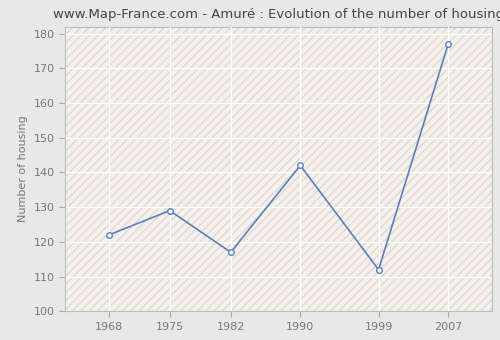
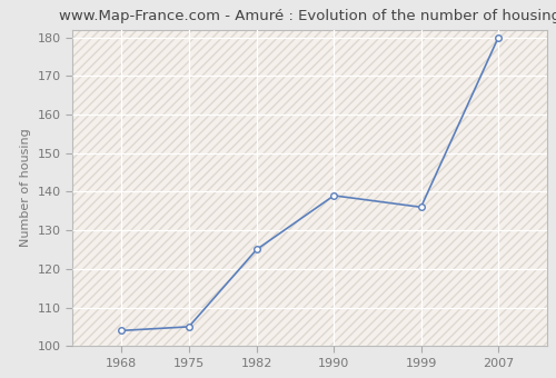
1968: 122 -> 104
1975: 129 -> 105
1982: 117 -> 125
1990: 142 -> 139
1999: 112 -> 136
2007: 177 -> 180
